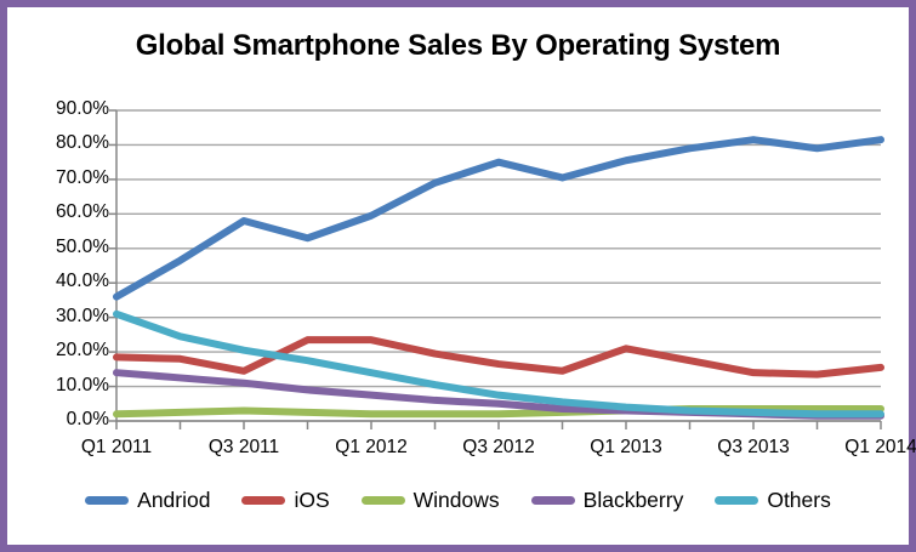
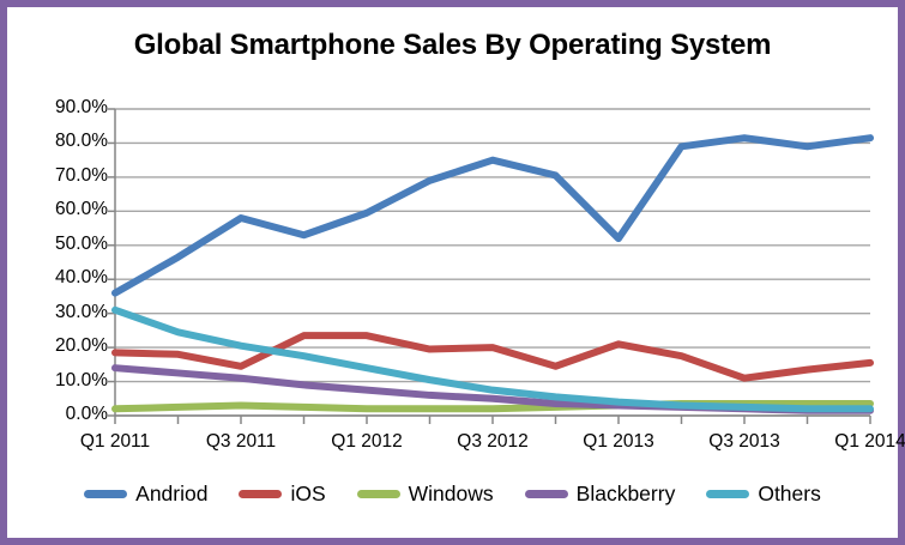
iOS/Q3 2012: 16% -> 20%
Andriod/Q1 2013: 76% -> 52%
iOS/Q3 2013: 14% -> 11%
